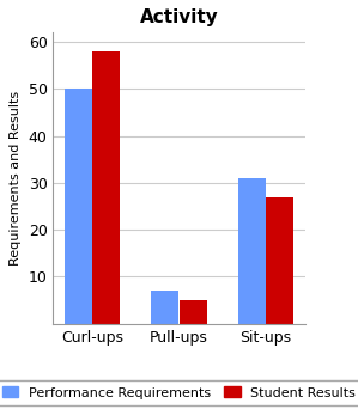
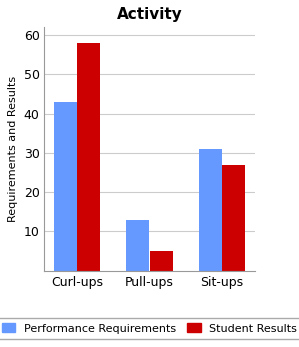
Performance Requirements/Curl-ups: 50 -> 43
Performance Requirements/Pull-ups: 7 -> 13
